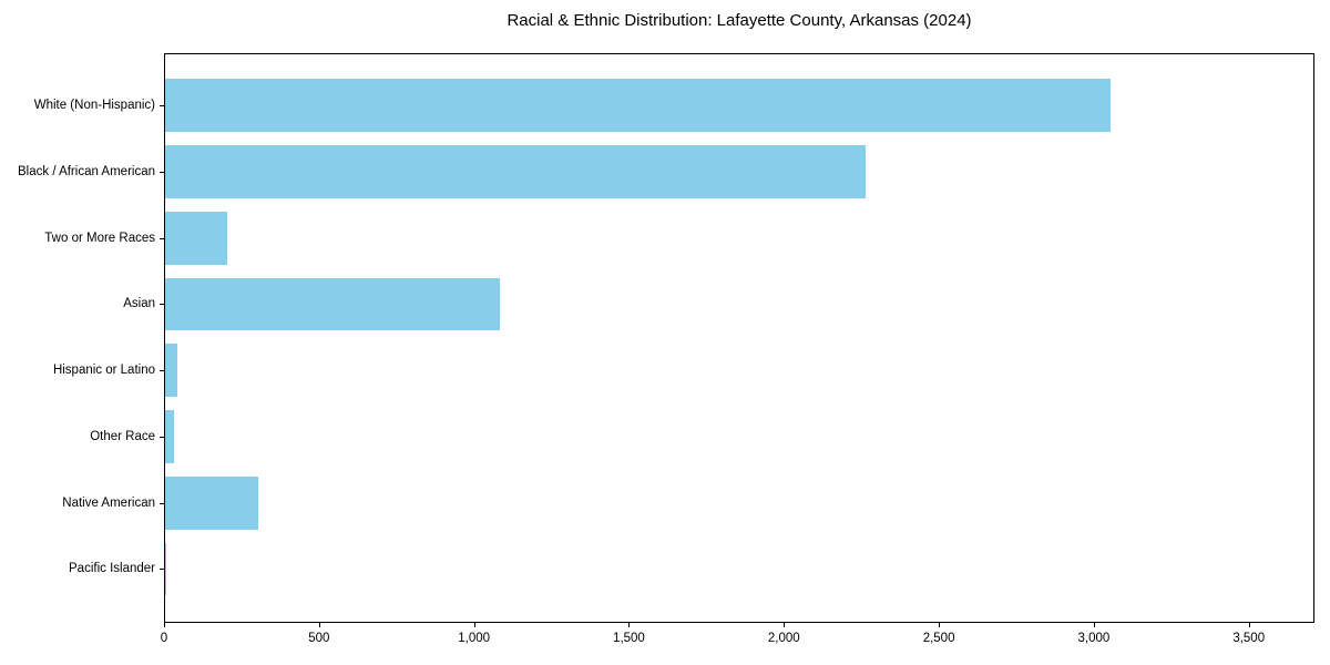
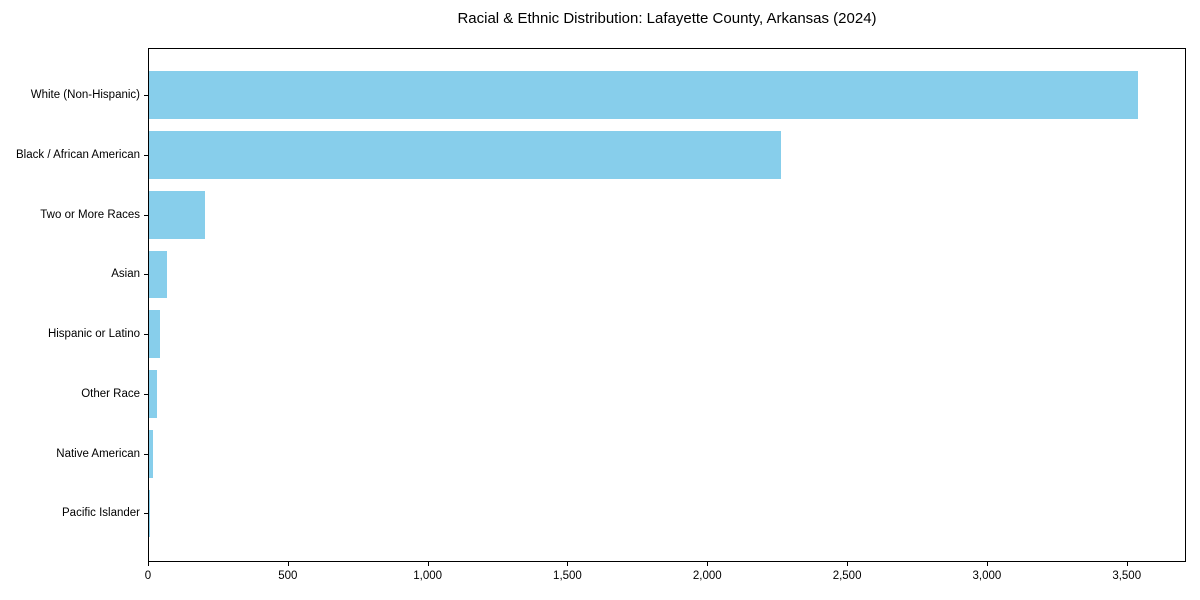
White (Non-Hispanic): 3050 -> 3540
Asian: 1080 -> 60
Native American: 300 -> 10
